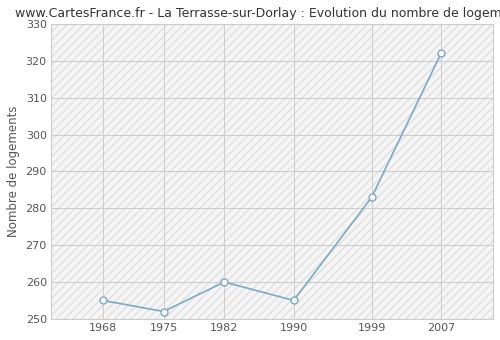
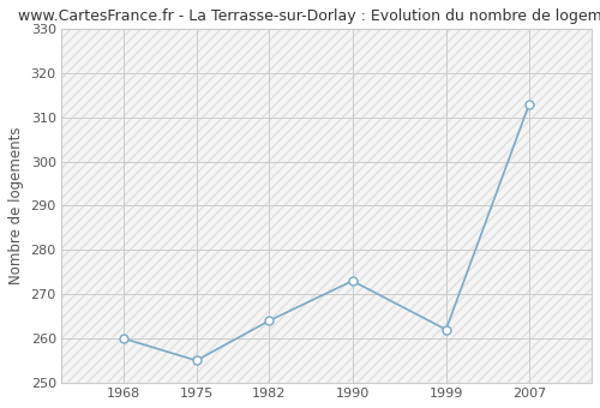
1968: 255 -> 260
1975: 252 -> 255
1982: 260 -> 264
1990: 255 -> 273
1999: 283 -> 262
2007: 322 -> 313
